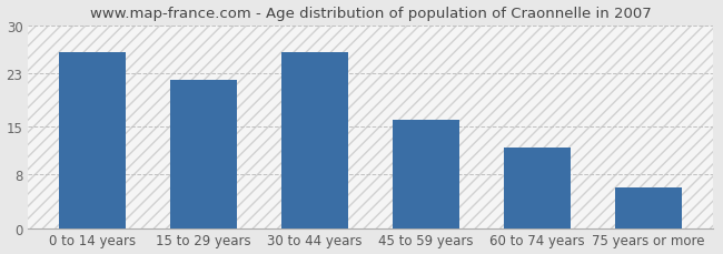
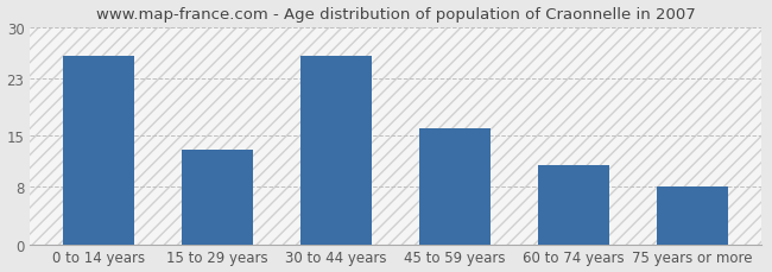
15 to 29 years: 22 -> 13
60 to 74 years: 12 -> 11
75 years or more: 6 -> 8
